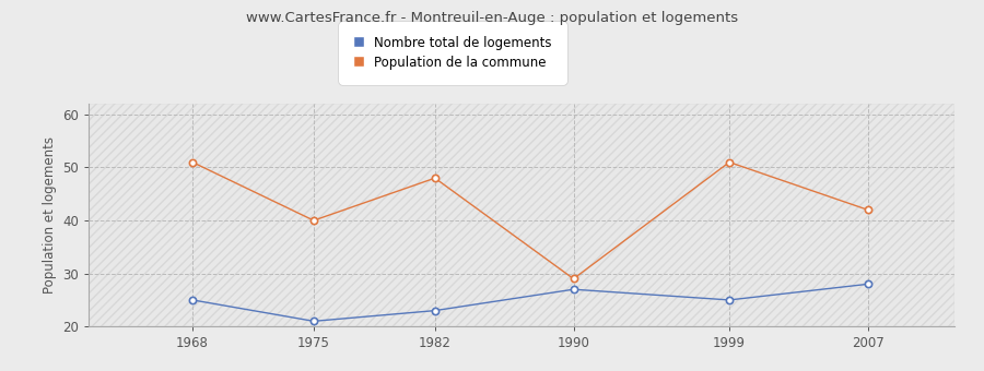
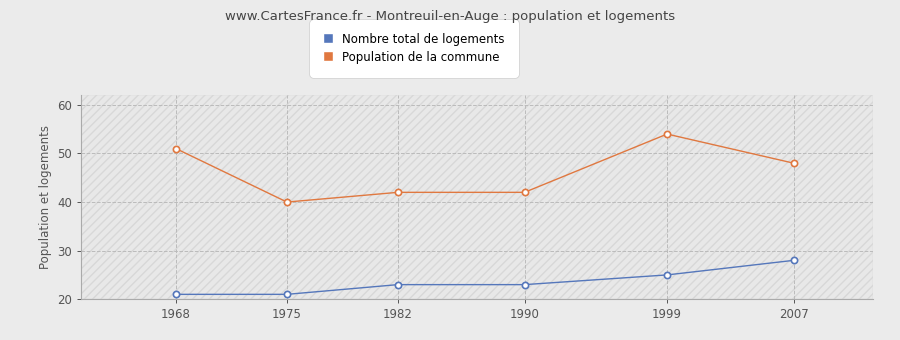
Nombre total de logements/1968: 25 -> 21
Population de la commune/1982: 48 -> 42
Nombre total de logements/1990: 27 -> 23
Population de la commune/1990: 29 -> 42
Population de la commune/1999: 51 -> 54
Population de la commune/2007: 42 -> 48
